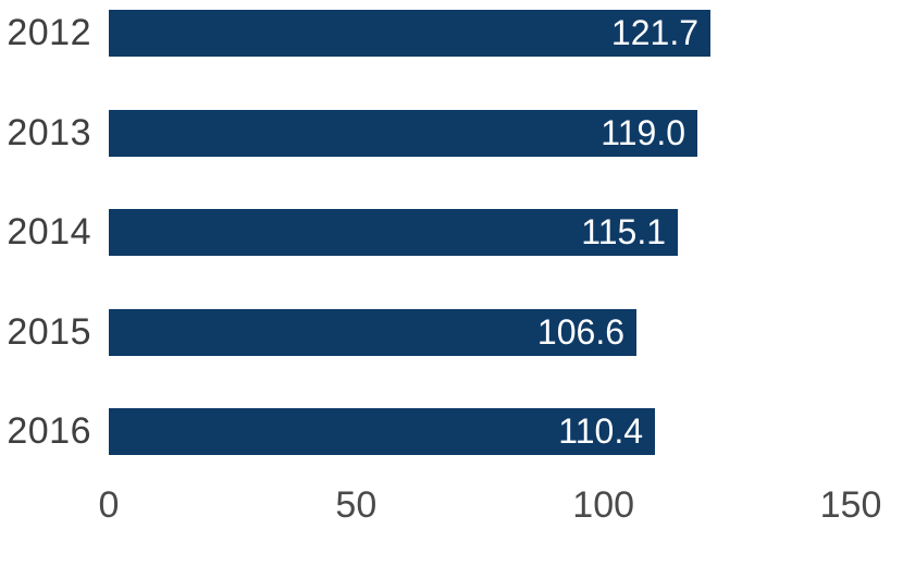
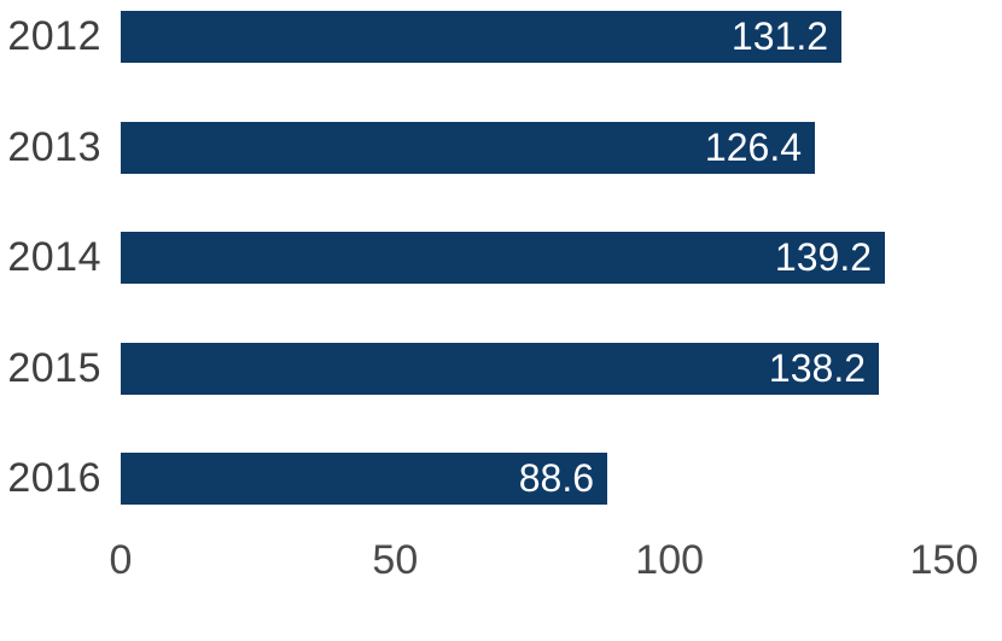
2012: 121.7 -> 131.2
2013: 119.0 -> 126.4
2014: 115.1 -> 139.2
2015: 106.6 -> 138.2
2016: 110.4 -> 88.6
